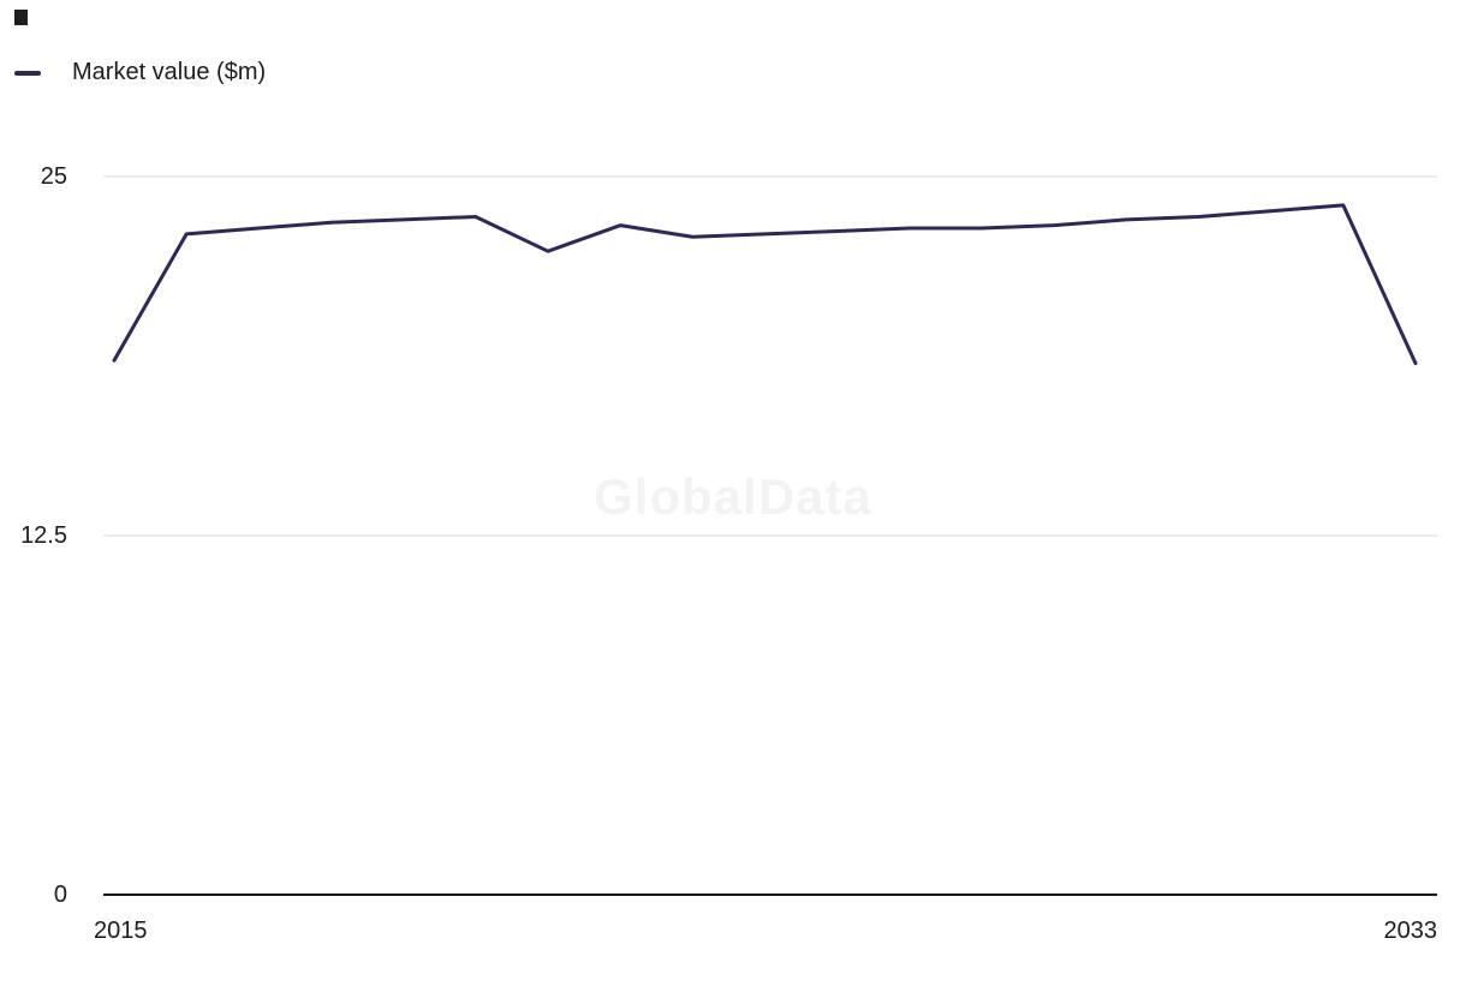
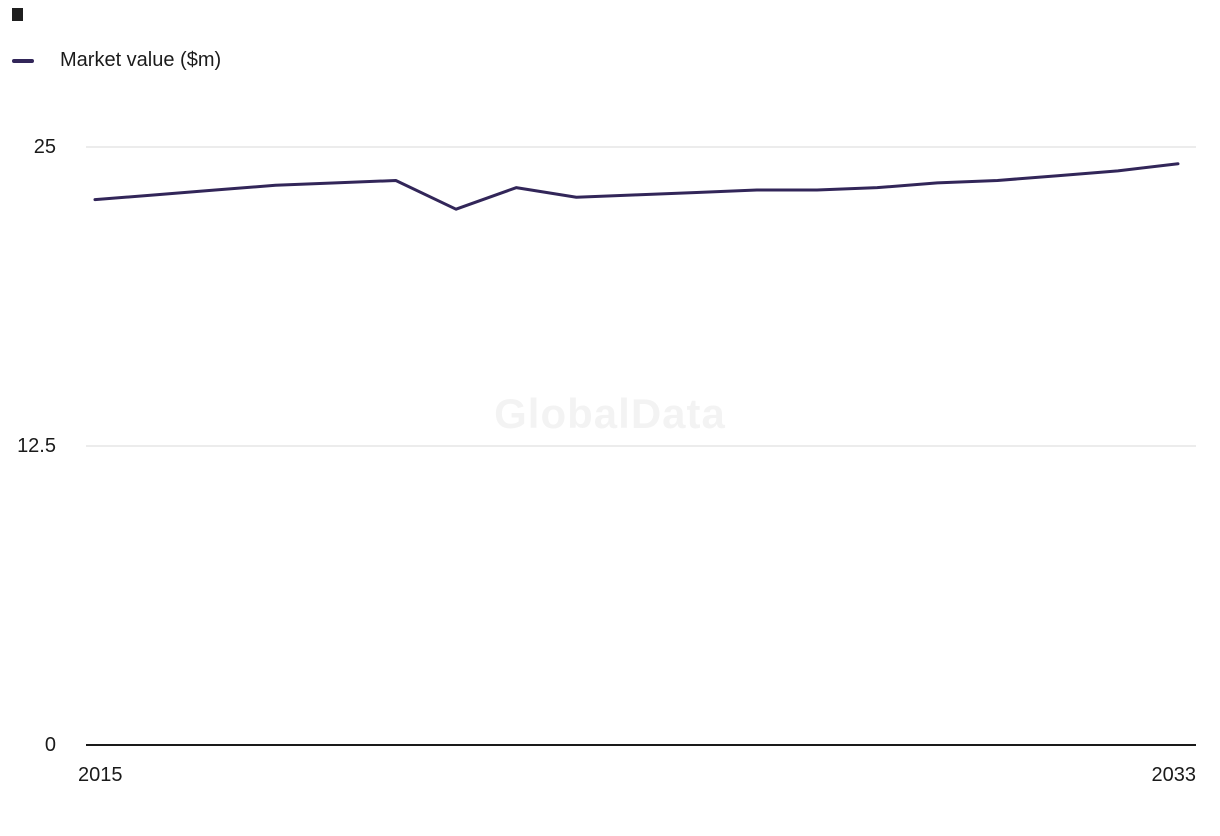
2015: 18.6 -> 22.8
2033: 18.5 -> 24.3
